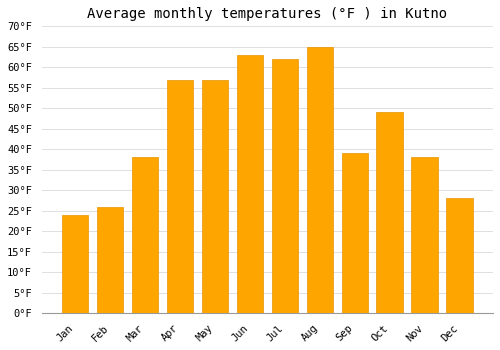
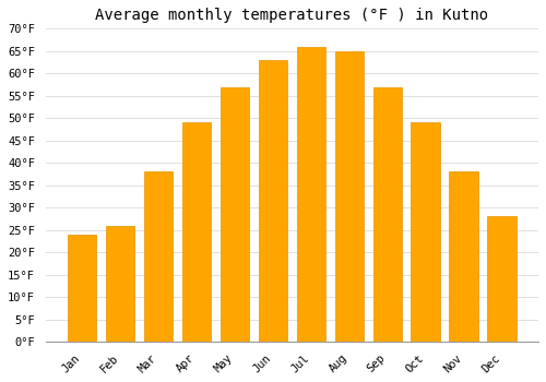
Apr: 57°F -> 49°F
Jul: 62°F -> 66°F
Sep: 39°F -> 57°F
